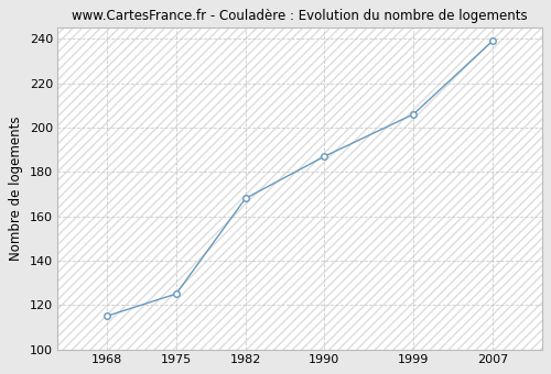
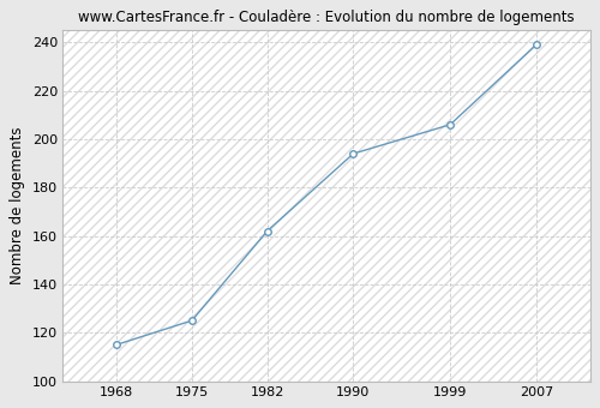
1982: 168 -> 162
1990: 187 -> 194
